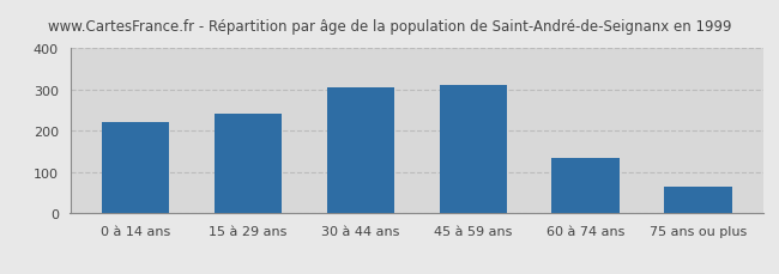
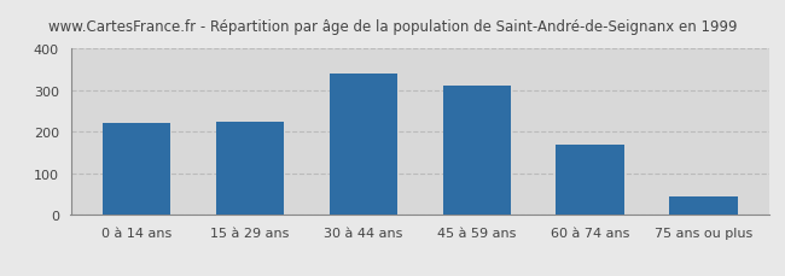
15 à 29 ans: 242 -> 225
30 à 44 ans: 305 -> 340
60 à 74 ans: 135 -> 170
75 ans ou plus: 65 -> 45
